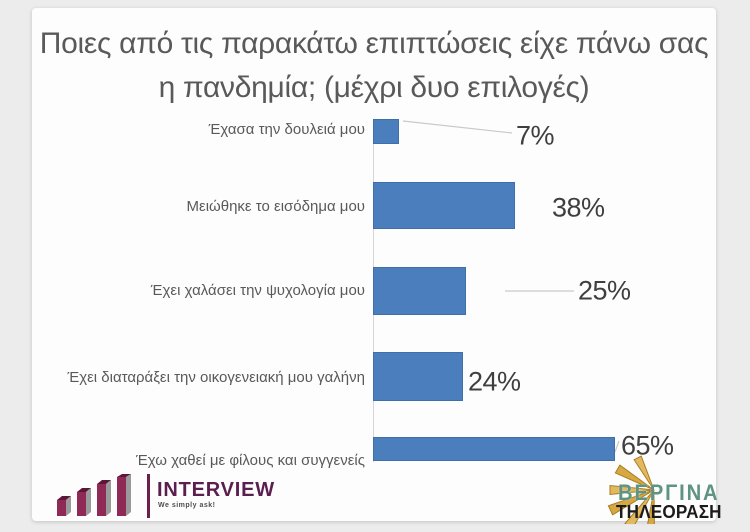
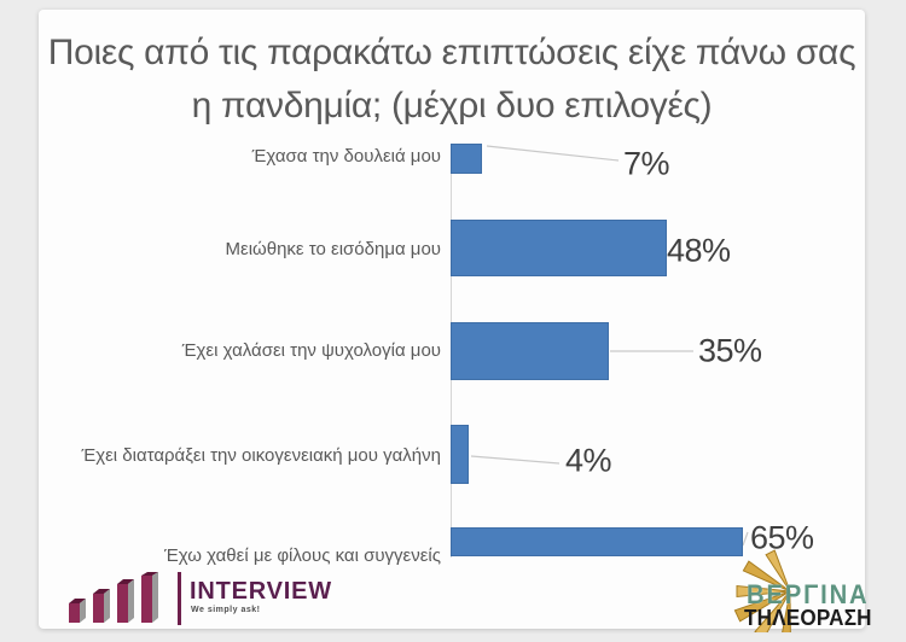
Μειώθηκε το εισόδημα μου: 38% -> 48%
Έχει χαλάσει την ψυχολογία μου: 25% -> 35%
Έχει διαταράξει την οικογενειακή μου γαλήνη: 24% -> 4%
